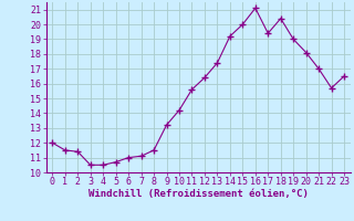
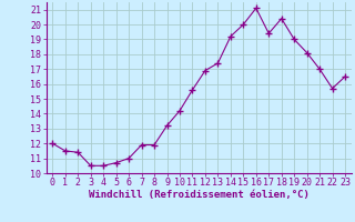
7: 11.1 -> 11.9
8: 11.5 -> 11.9
12: 16.4 -> 16.9
